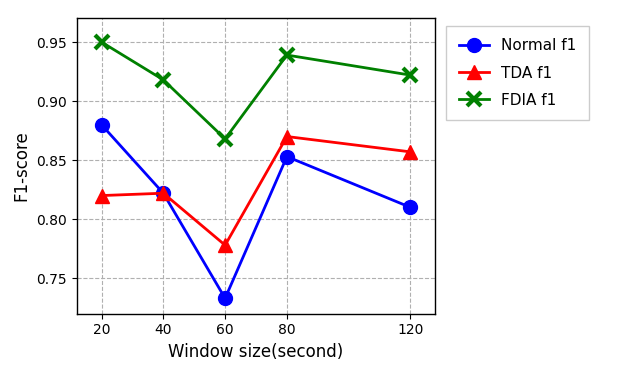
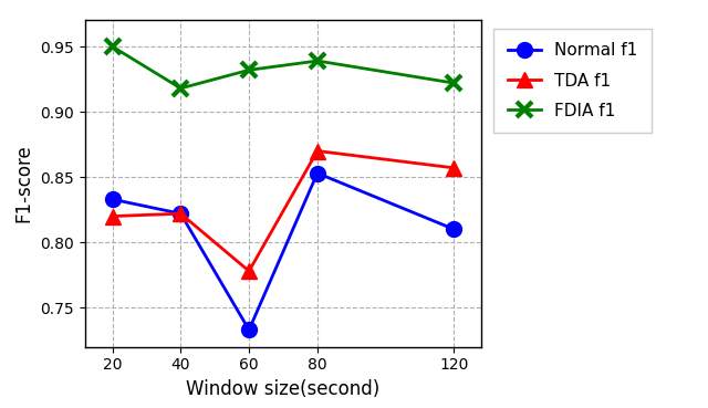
Normal f1/20: 0.880 -> 0.833
FDIA f1/60: 0.868 -> 0.932
